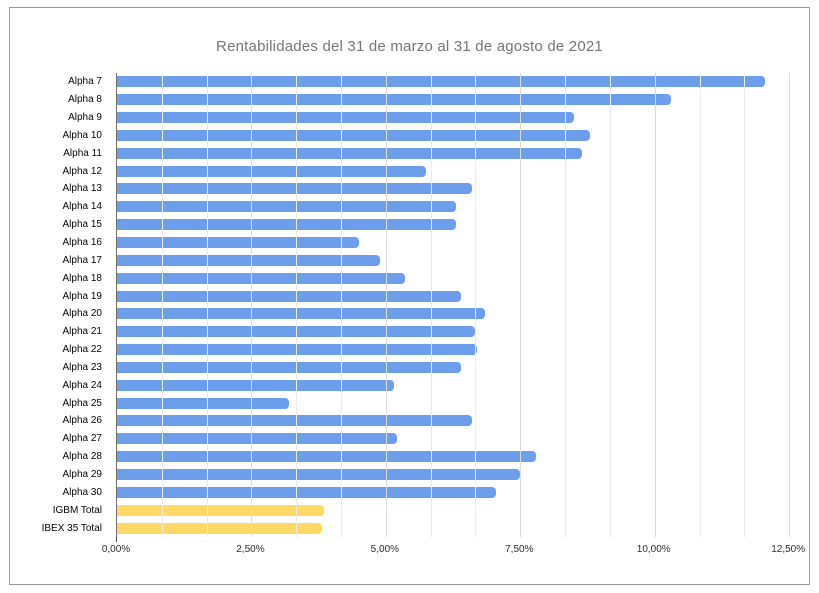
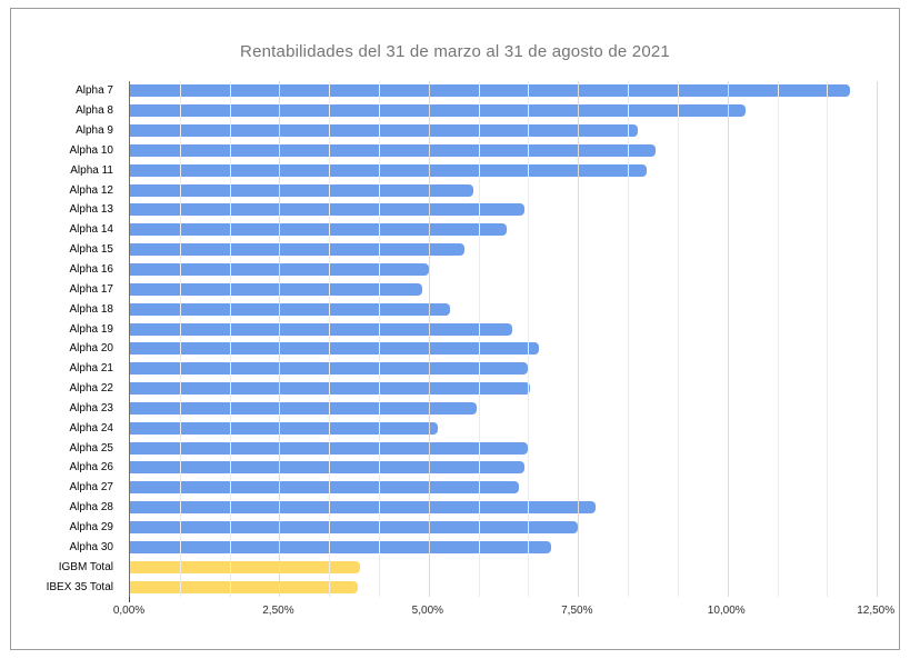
Alpha 15: 6,3% -> 5,6%
Alpha 16: 4,5% -> 5,0%
Alpha 23: 6,4% -> 5,8%
Alpha 25: 3,2% -> 6,7%
Alpha 27: 5,2% -> 6,5%
